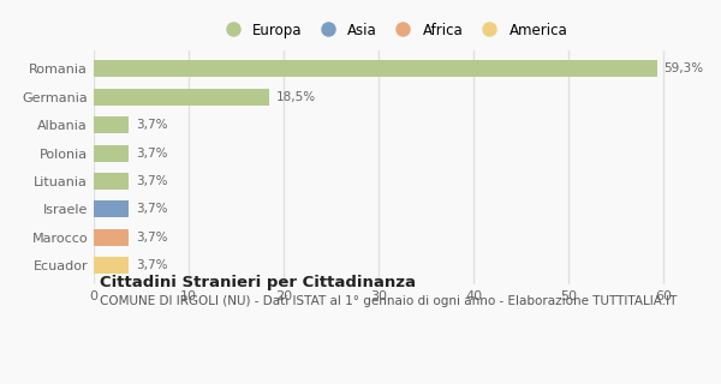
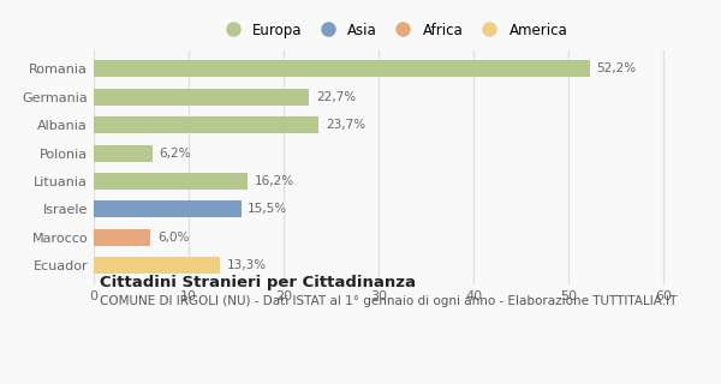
Romania: 59,3% -> 52,2%
Germania: 18,5% -> 22,7%
Albania: 3,7% -> 23,7%
Polonia: 3,7% -> 6,2%
Lituania: 3,7% -> 16,2%
Israele: 3,7% -> 15,5%
Marocco: 3,7% -> 6,0%
Ecuador: 3,7% -> 13,3%
